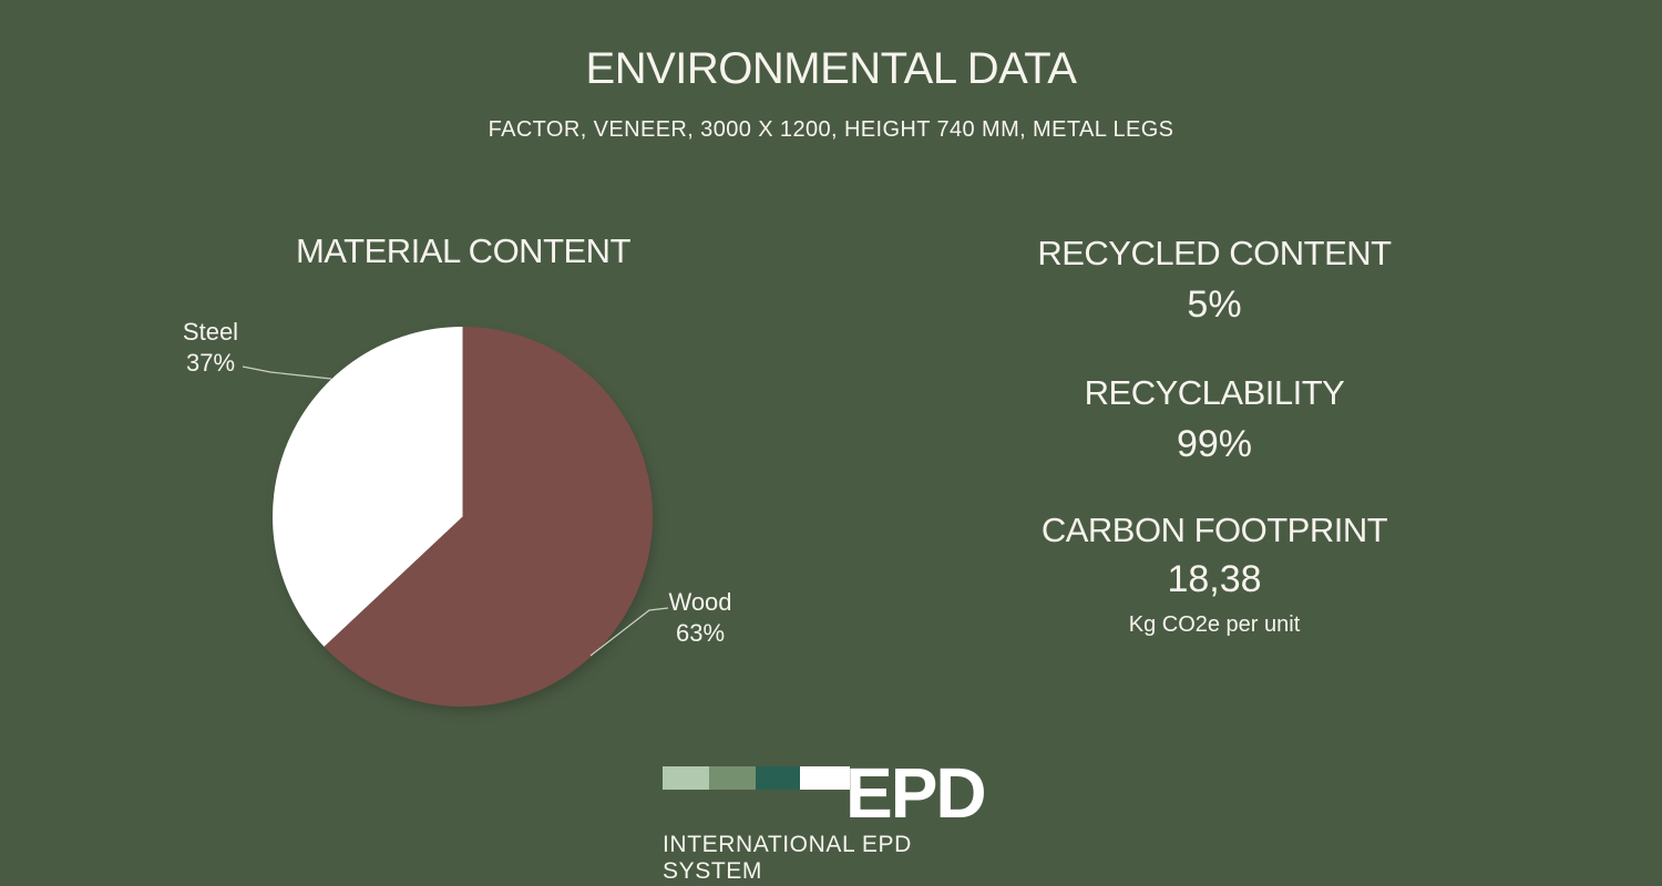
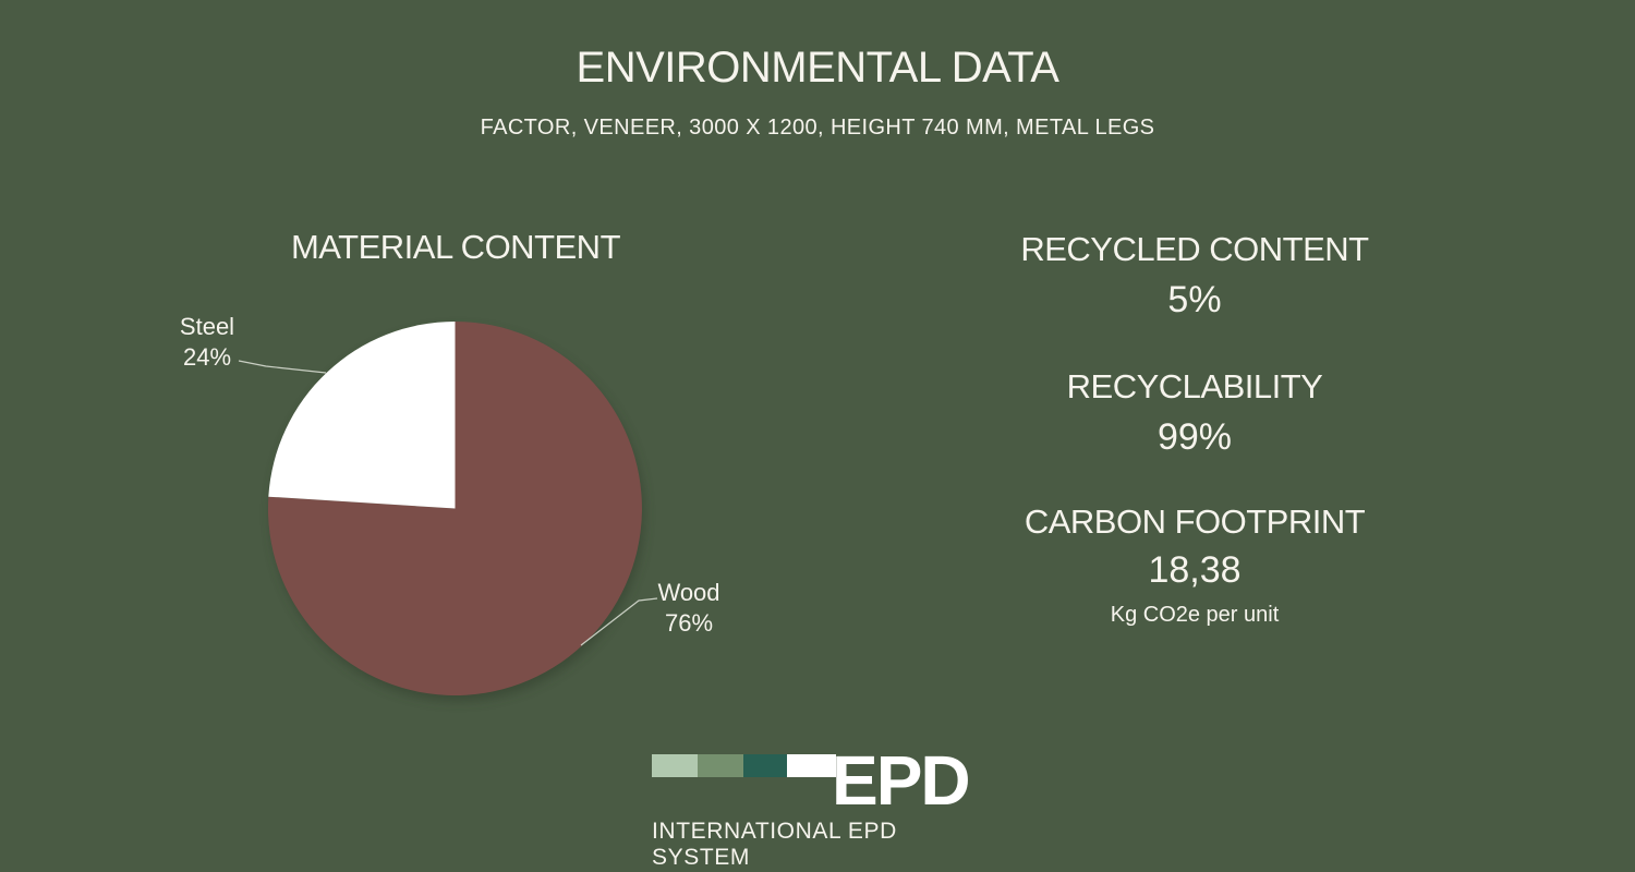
Wood: 63% -> 76%
Steel: 37% -> 24%
